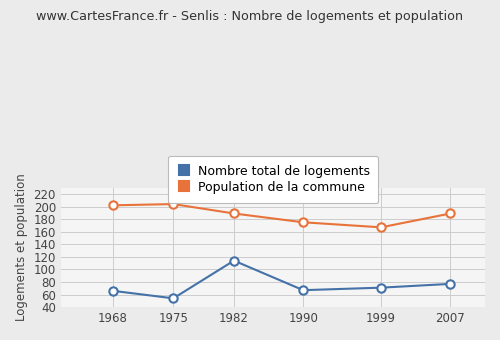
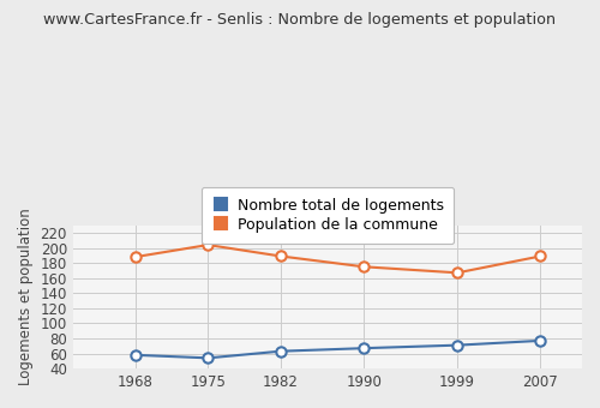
Nombre total de logements/1968: 66 -> 58
Population de la commune/1968: 202 -> 188
Nombre total de logements/1982: 114 -> 63
